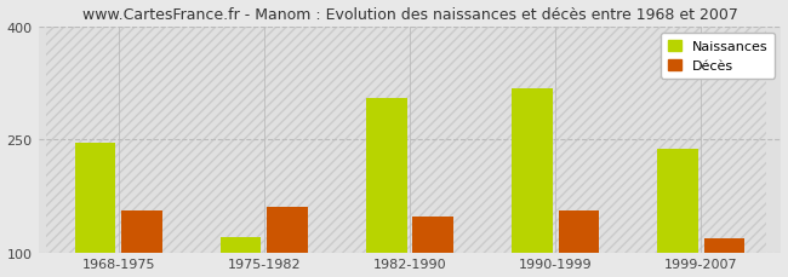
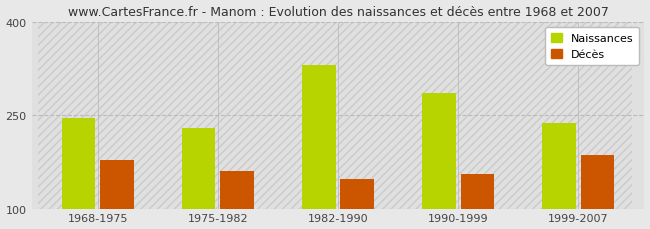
Décès/1968-1975: 155 -> 178
Naissances/1975-1982: 120 -> 230
Naissances/1982-1990: 305 -> 330
Naissances/1990-1999: 318 -> 286
Décès/1999-2007: 118 -> 186
